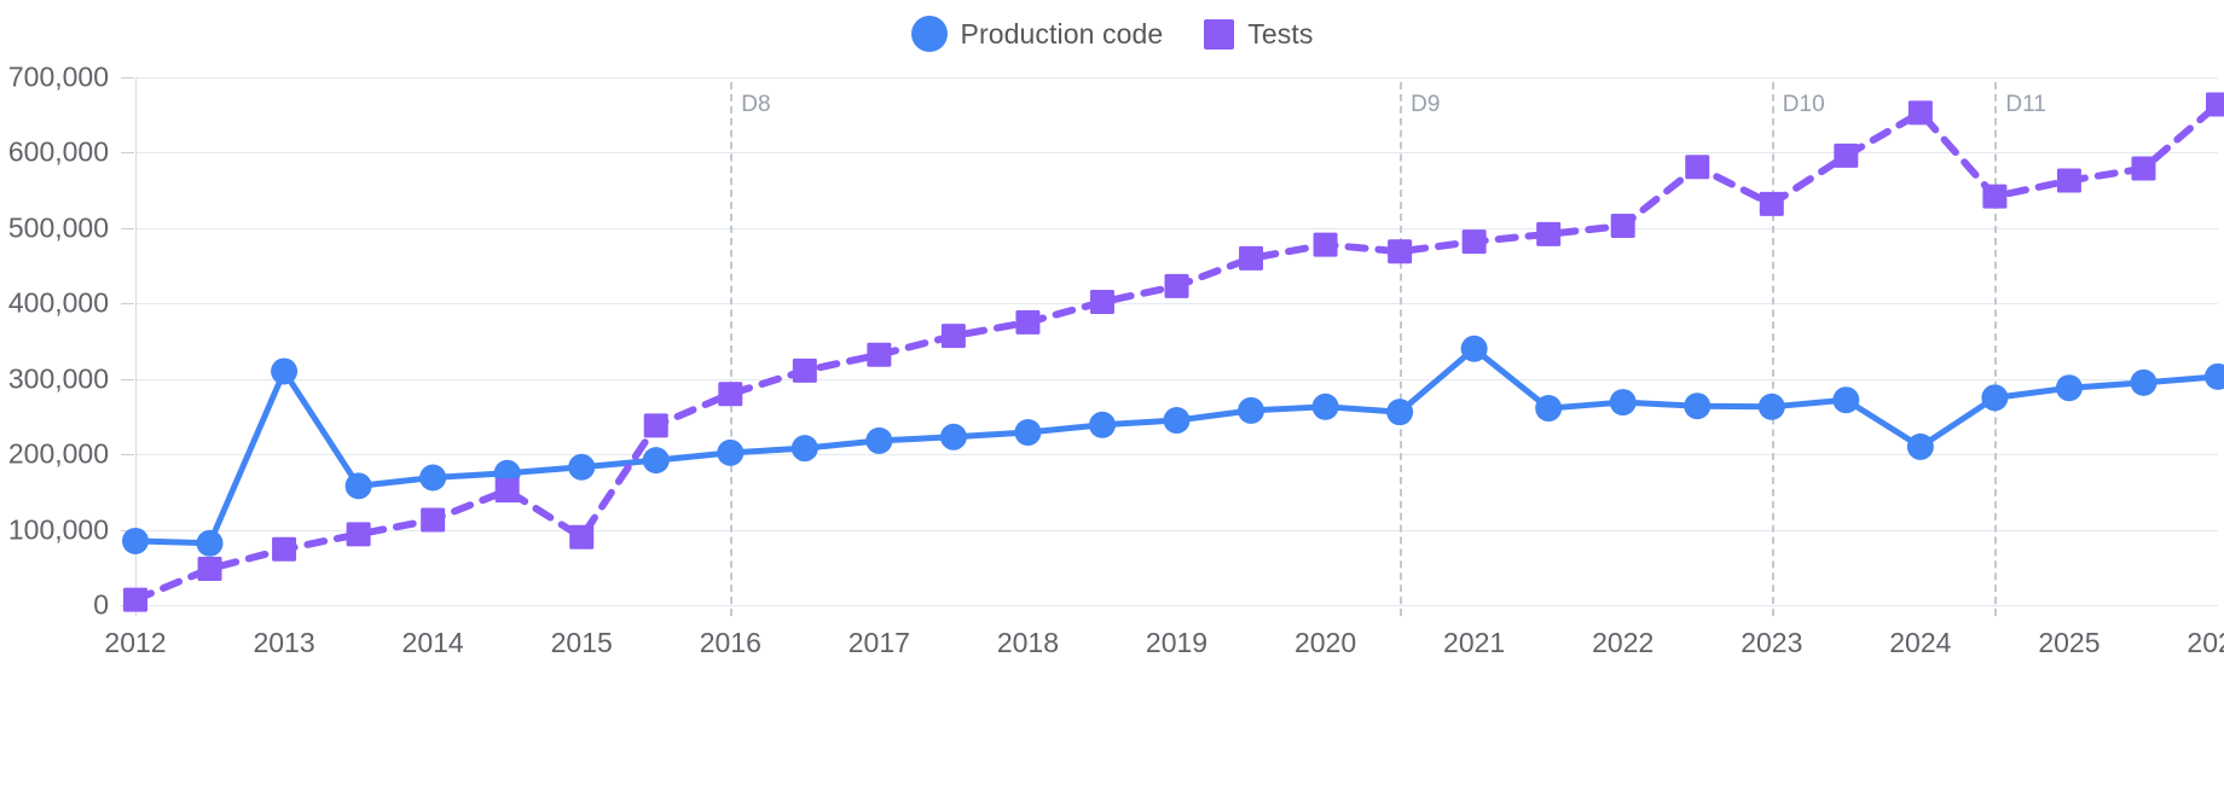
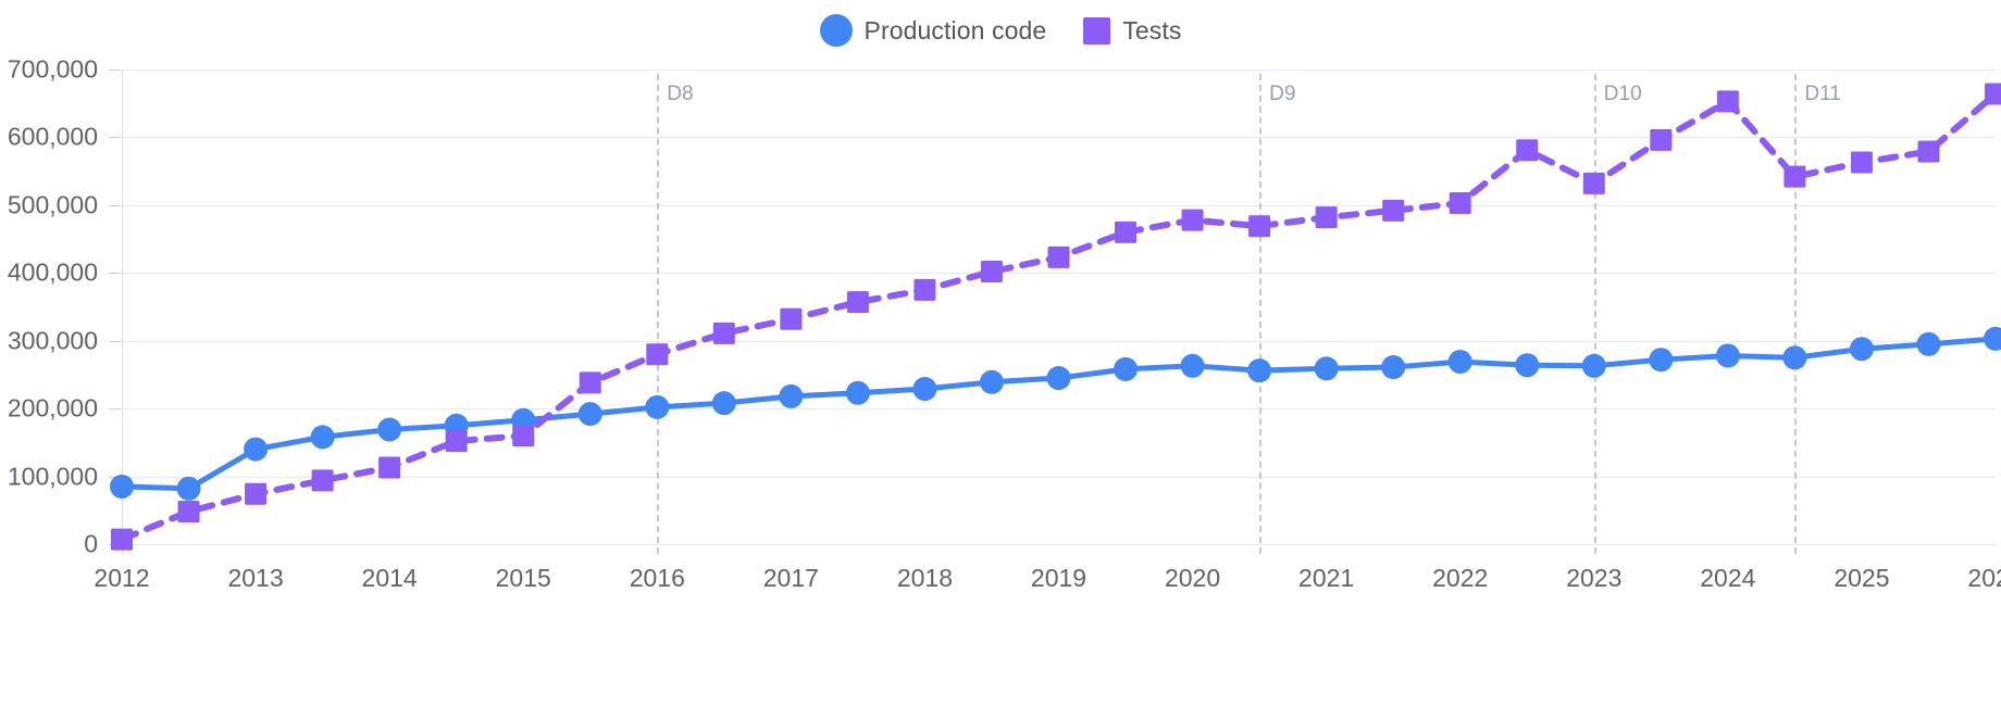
Production code/2013: 310000 -> 140000
Tests/2015: 90000 -> 160000
Production code/2021: 340000 -> 260000
Production code/2024: 210000 -> 280000
